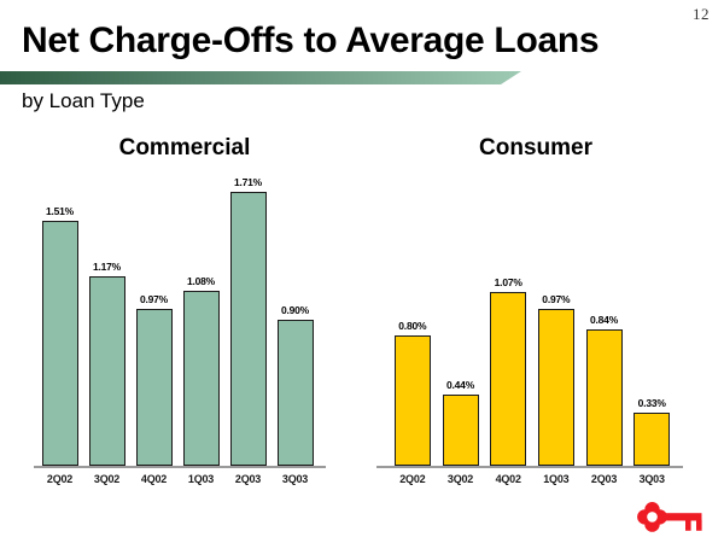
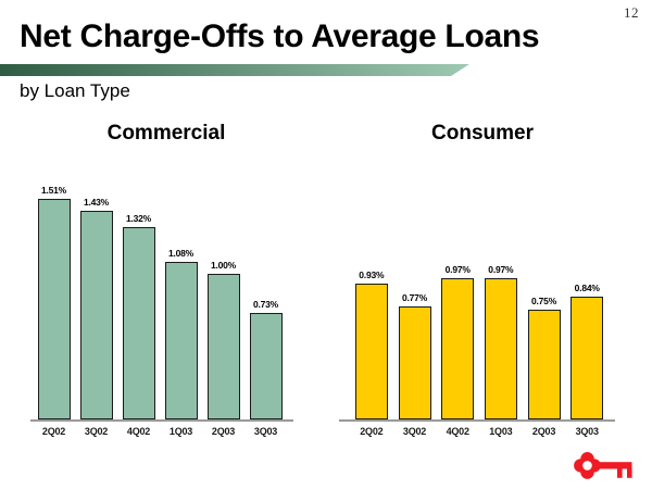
Commercial/3Q02: 1.17% -> 1.43%
Commercial/4Q02: 0.97% -> 1.32%
Commercial/2Q03: 1.71% -> 1.00%
Commercial/3Q03: 0.90% -> 0.73%
Consumer/2Q02: 0.80% -> 0.93%
Consumer/3Q02: 0.44% -> 0.77%
Consumer/4Q02: 1.07% -> 0.97%
Consumer/2Q03: 0.84% -> 0.75%
Consumer/3Q03: 0.33% -> 0.84%
